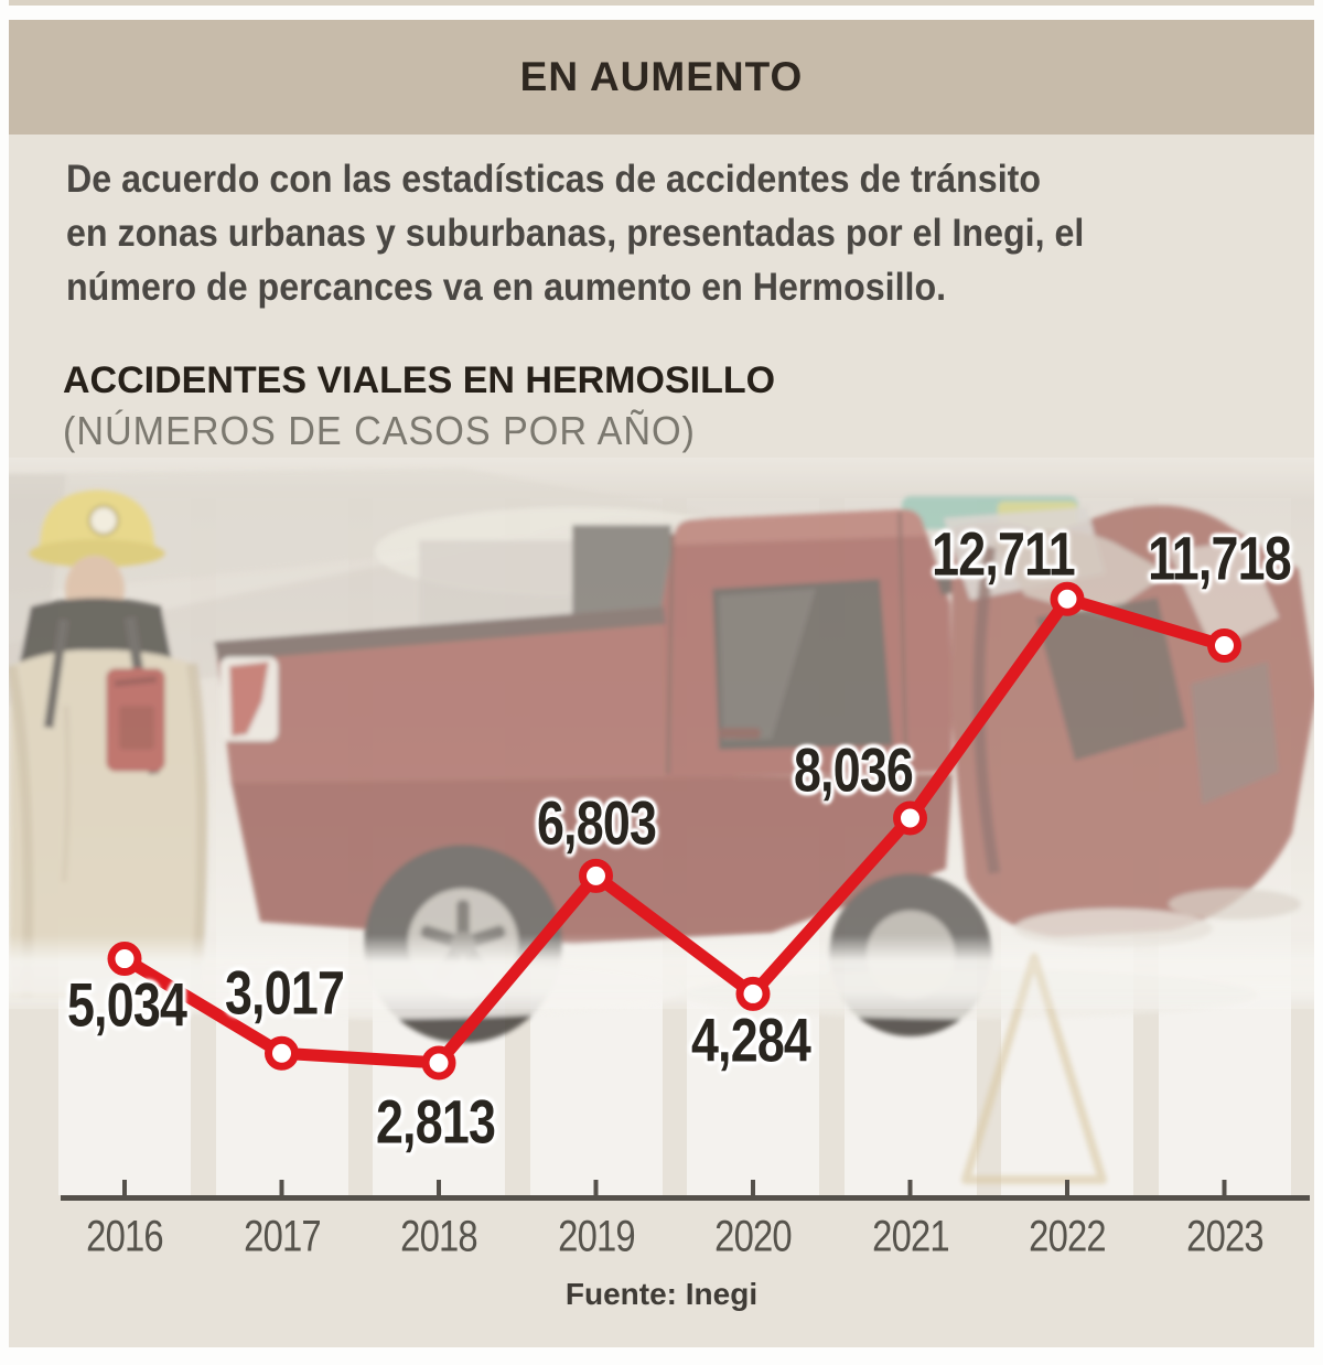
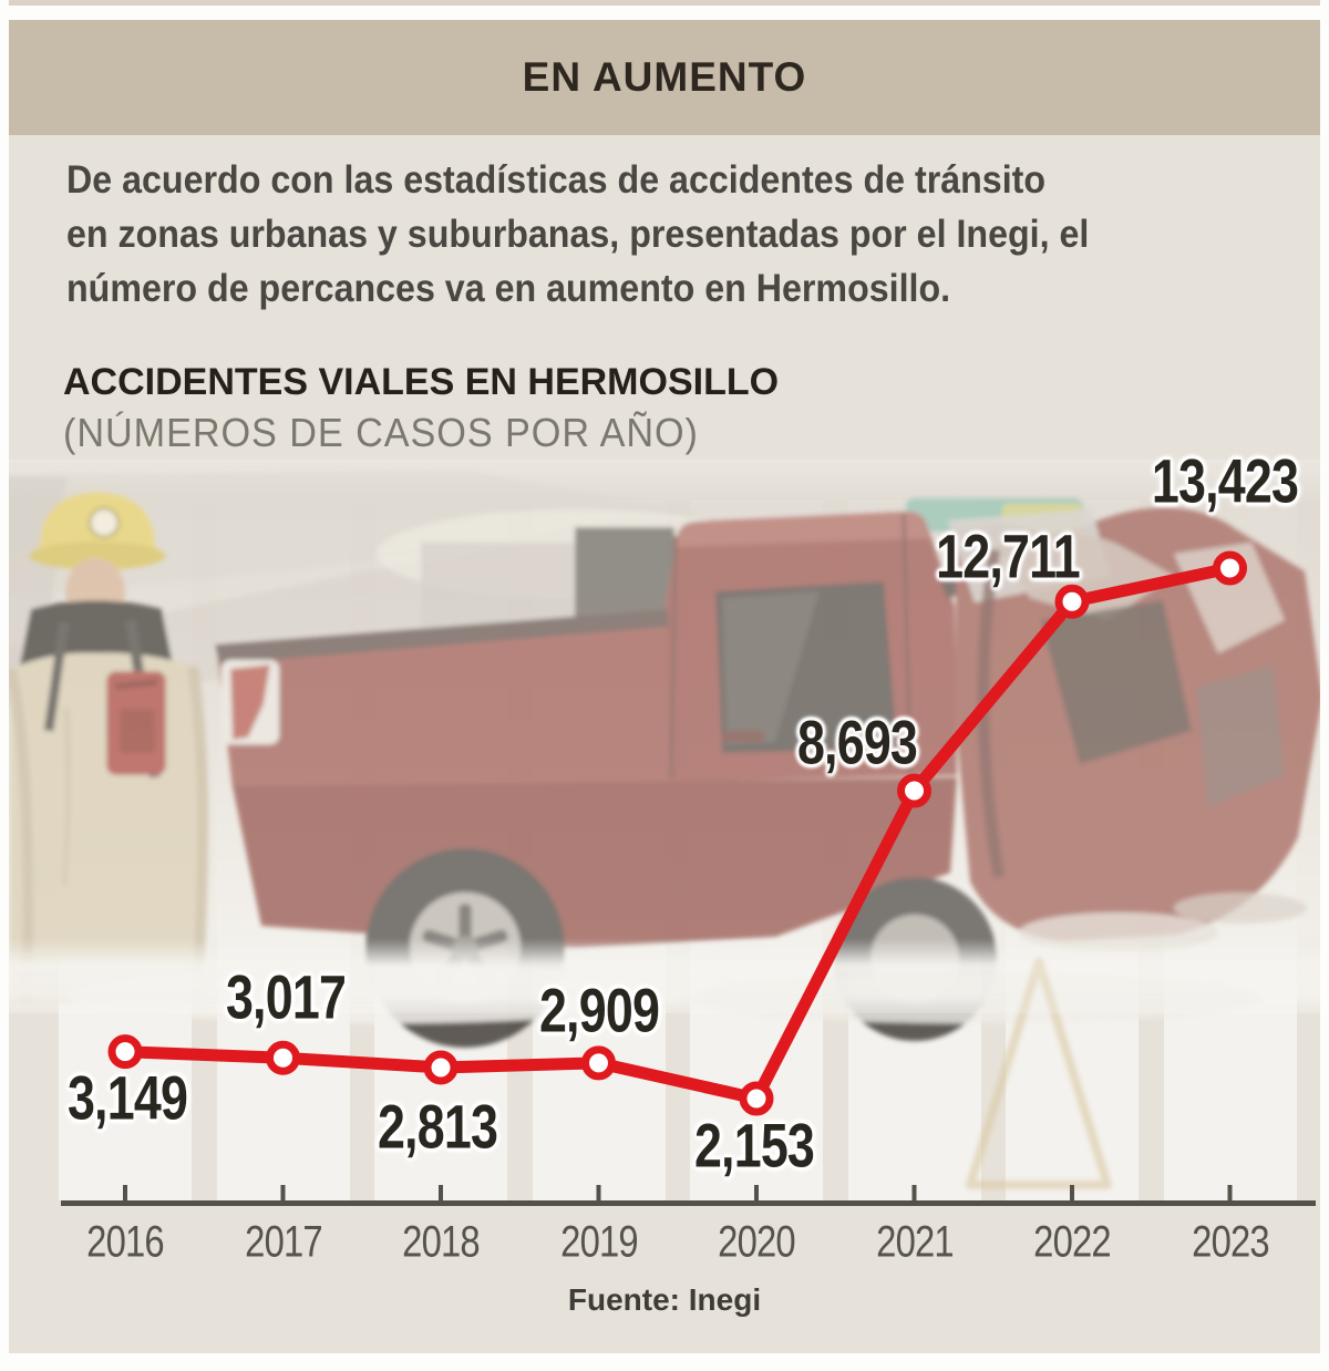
2016: 5,034 -> 3,149
2019: 6,803 -> 2,909
2020: 4,284 -> 2,153
2021: 8,036 -> 8,693
2023: 11,718 -> 13,423
